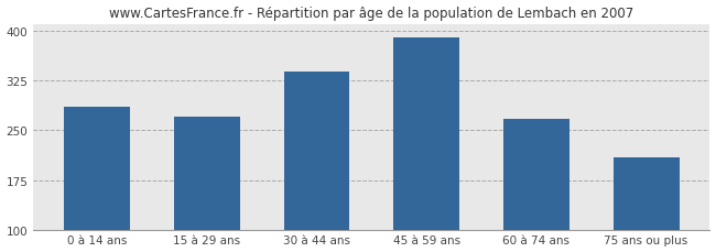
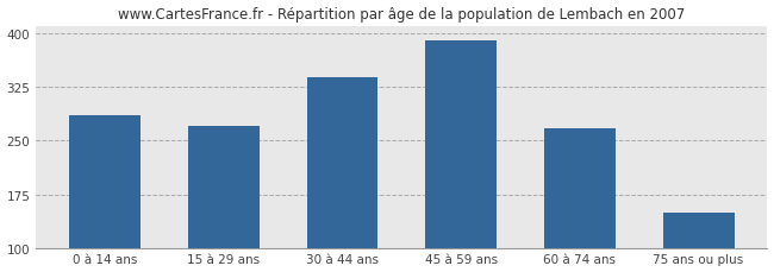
75 ans ou plus: 210 -> 150
